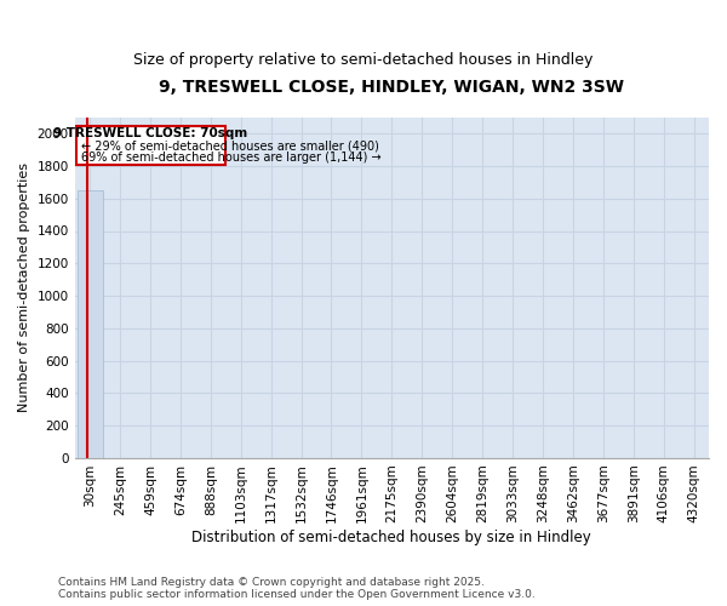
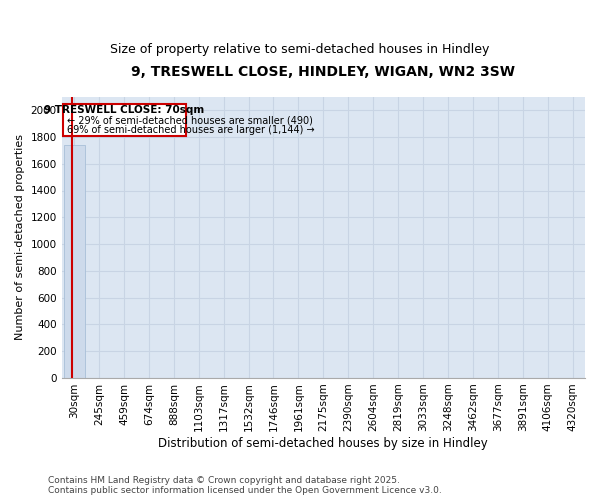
30sqm: 1650 -> 1740
